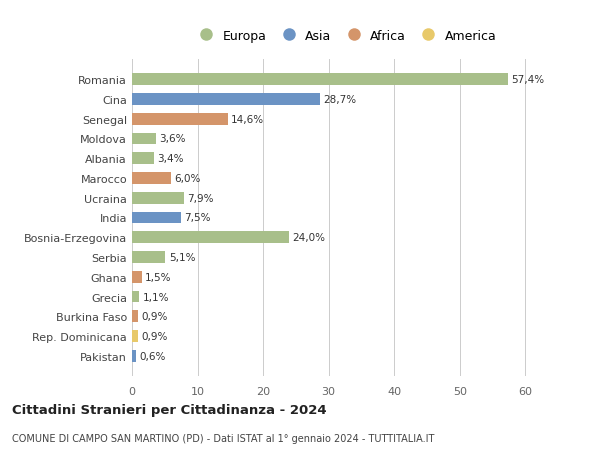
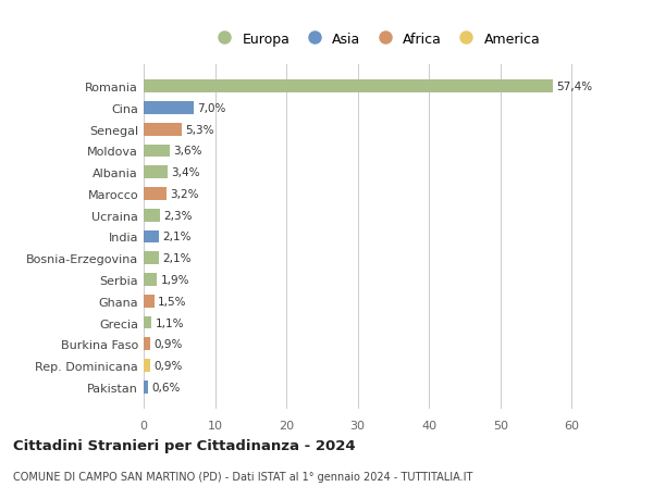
Cina: 28,7% -> 7,0%
Senegal: 14,6% -> 5,3%
Marocco: 6,0% -> 3,2%
Ucraina: 7,9% -> 2,3%
India: 7,5% -> 2,1%
Bosnia-Erzegovina: 24,0% -> 2,1%
Serbia: 5,1% -> 1,9%
